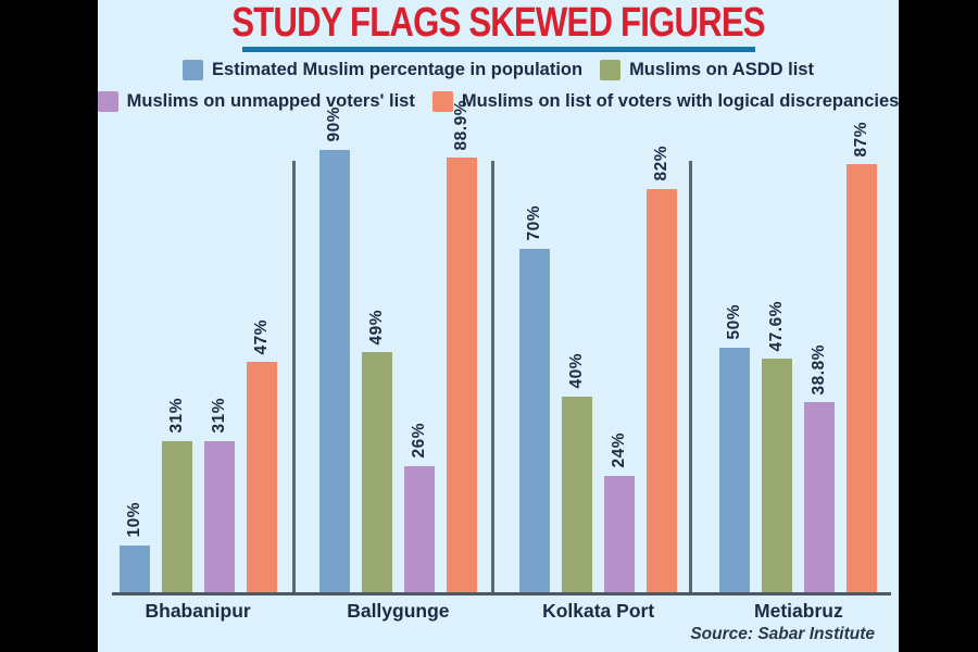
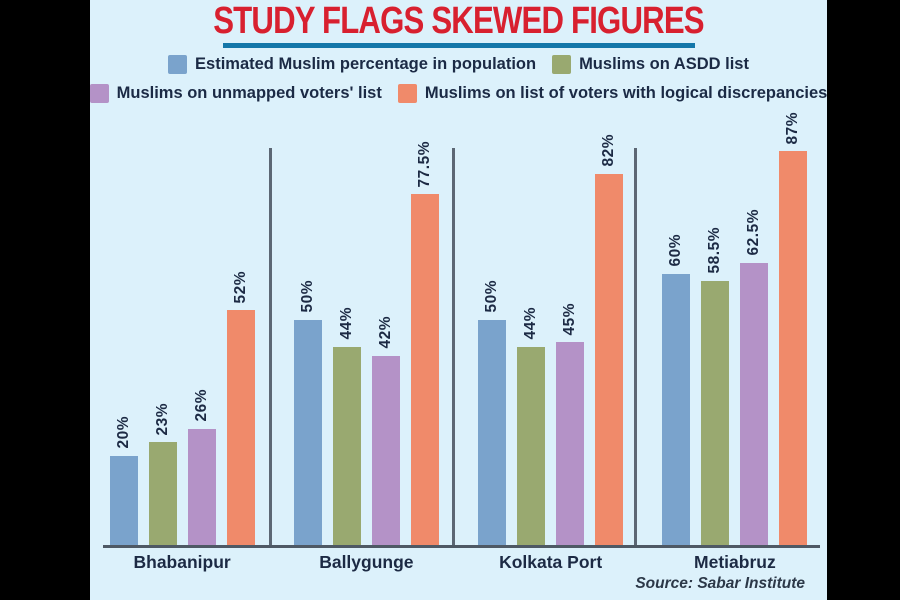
Estimated Muslim percentage in population/Bhabanipur: 10% -> 20%
Muslims on ASDD list/Bhabanipur: 31% -> 23%
Muslims on unmapped voters' list/Bhabanipur: 31% -> 26%
Muslims on list of voters with logical discrepancies/Bhabanipur: 47% -> 52%
Estimated Muslim percentage in population/Ballygunge: 90% -> 50%
Muslims on ASDD list/Ballygunge: 49% -> 44%
Muslims on unmapped voters' list/Ballygunge: 26% -> 42%
Muslims on list of voters with logical discrepancies/Ballygunge: 88.9% -> 77.5%
Estimated Muslim percentage in population/Kolkata Port: 70% -> 50%
Muslims on ASDD list/Kolkata Port: 40% -> 44%
Muslims on unmapped voters' list/Kolkata Port: 24% -> 45%
Estimated Muslim percentage in population/Metiabruz: 50% -> 60%
Muslims on ASDD list/Metiabruz: 47.6% -> 58.5%
Muslims on unmapped voters' list/Metiabruz: 38.8% -> 62.5%
